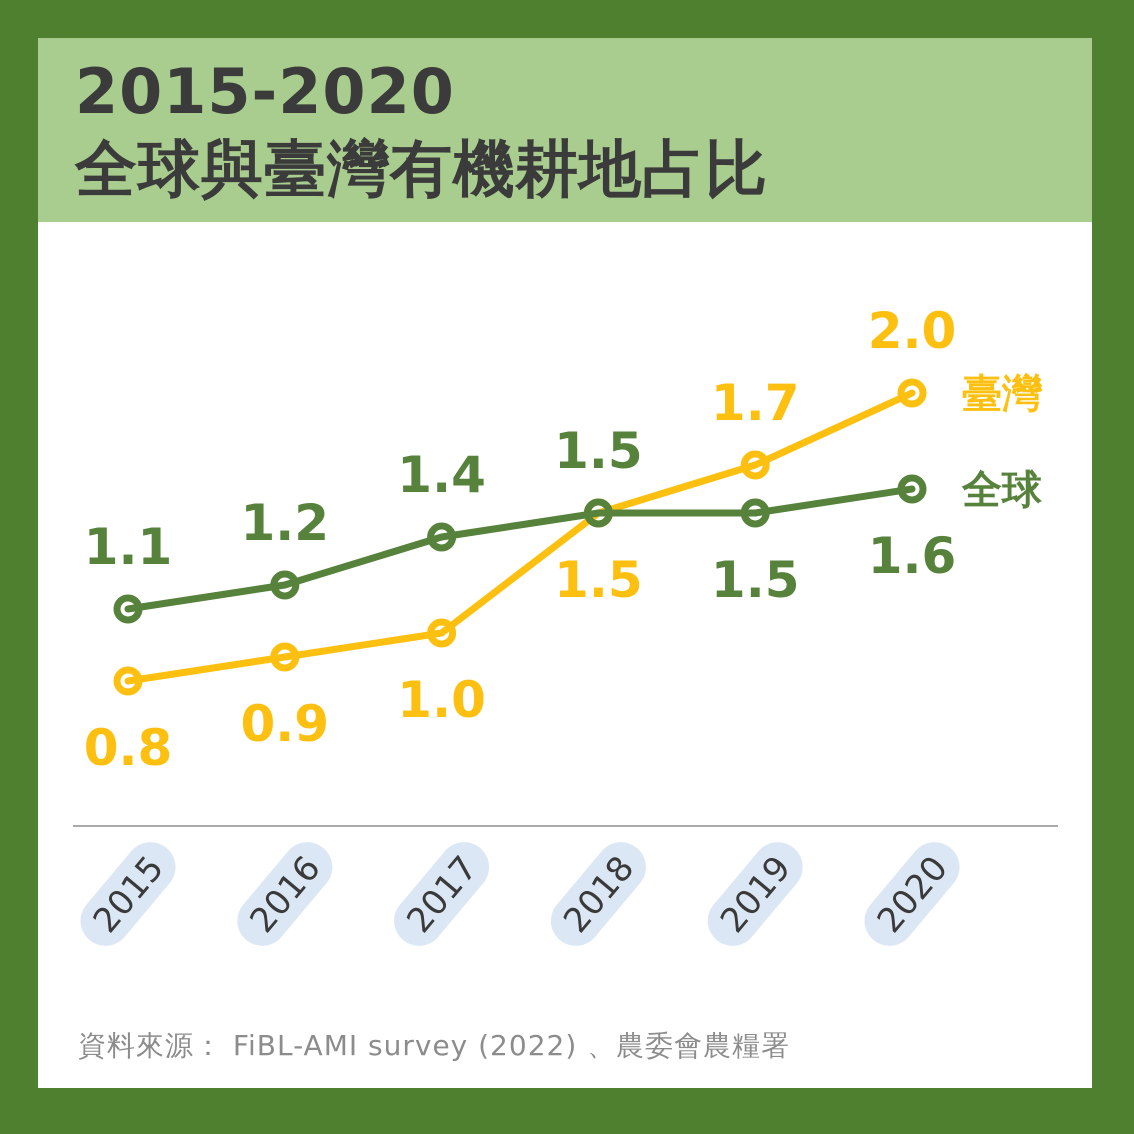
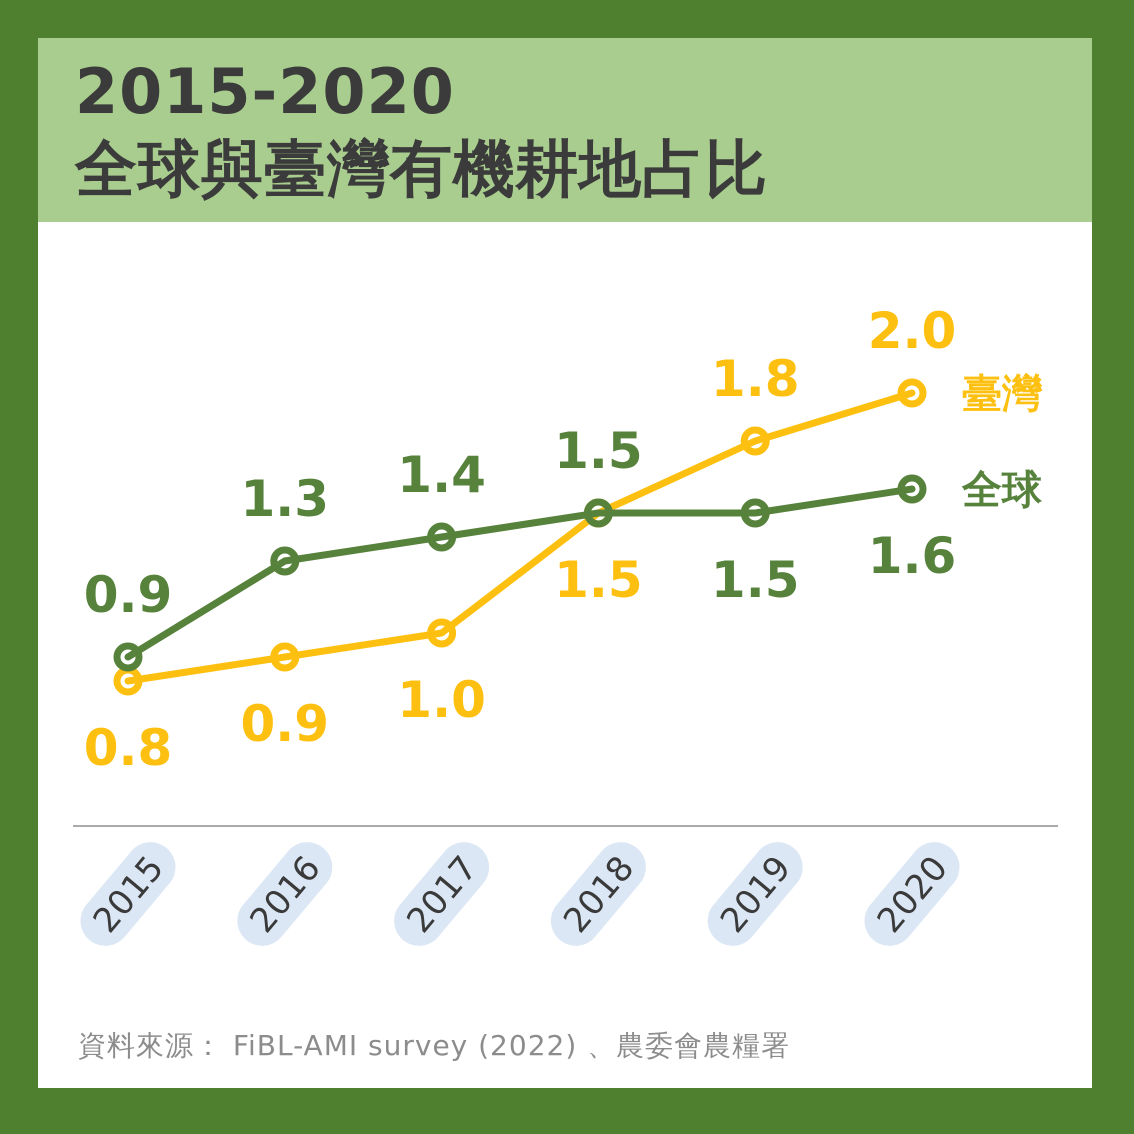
全球/2015: 1.1 -> 0.9
全球/2016: 1.2 -> 1.3
臺灣/2019: 1.7 -> 1.8
